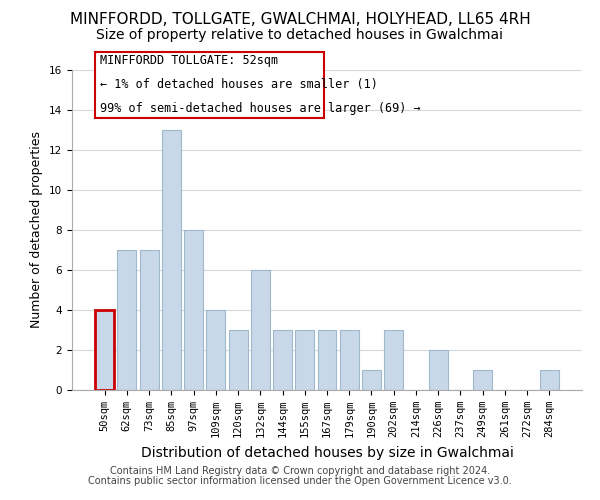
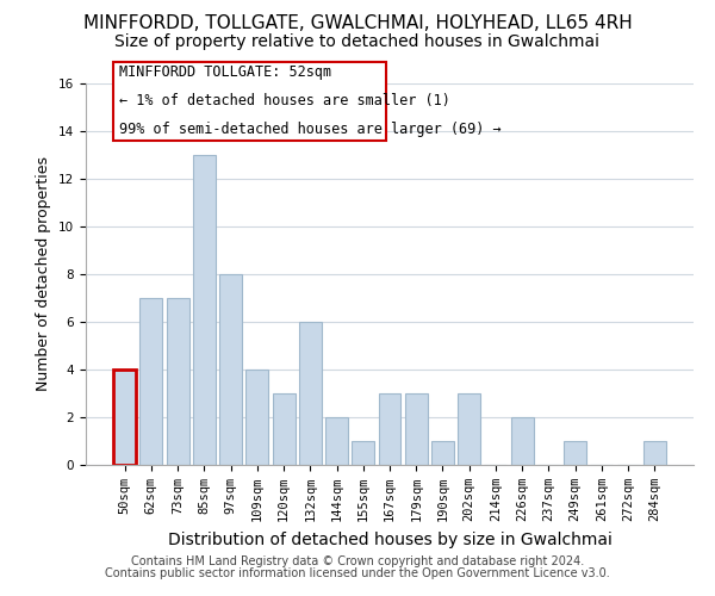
144sqm: 3 -> 2
155sqm: 3 -> 1
